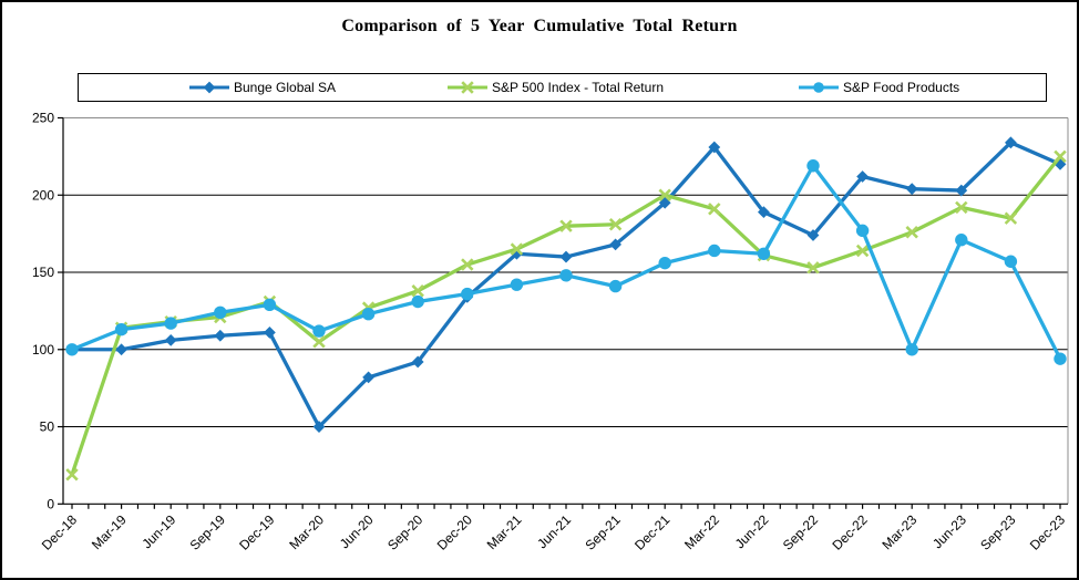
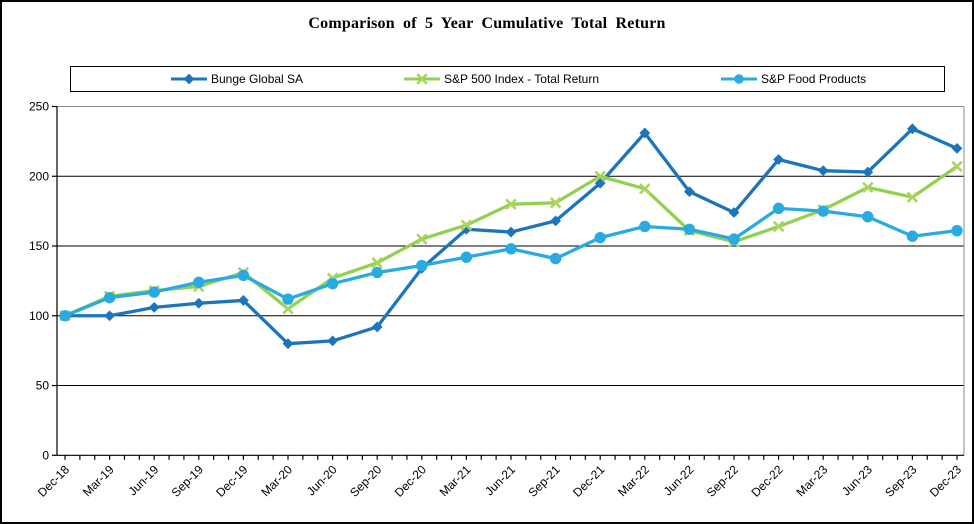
S&P 500 Index - Total Return/Dec-18: 19 -> 100
Bunge Global SA/Mar-20: 50 -> 80
S&P Food Products/Sep-22: 219 -> 155
S&P Food Products/Mar-23: 100 -> 175
S&P 500 Index - Total Return/Dec-23: 225 -> 207
S&P Food Products/Dec-23: 94 -> 161
